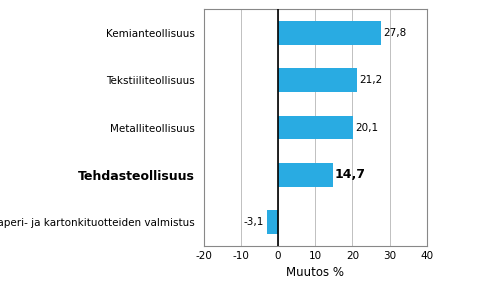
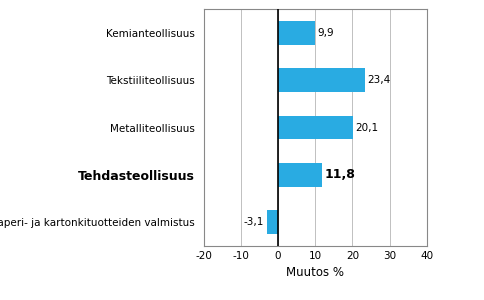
Kemianteollisuus: 27,8 -> 9,9
Tekstiiliteollisuus: 21,2 -> 23,4
Tehdasteollisuus: 14,7 -> 11,8
